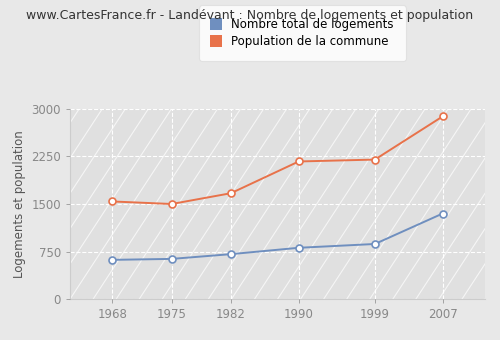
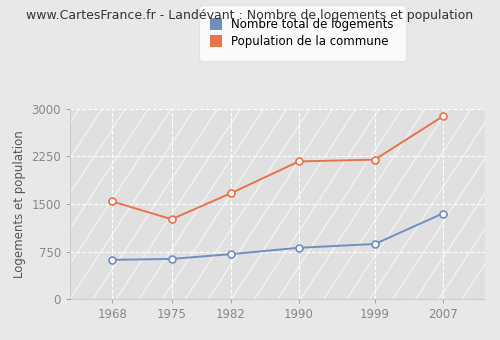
Population de la commune/1975: 1500 -> 1260
